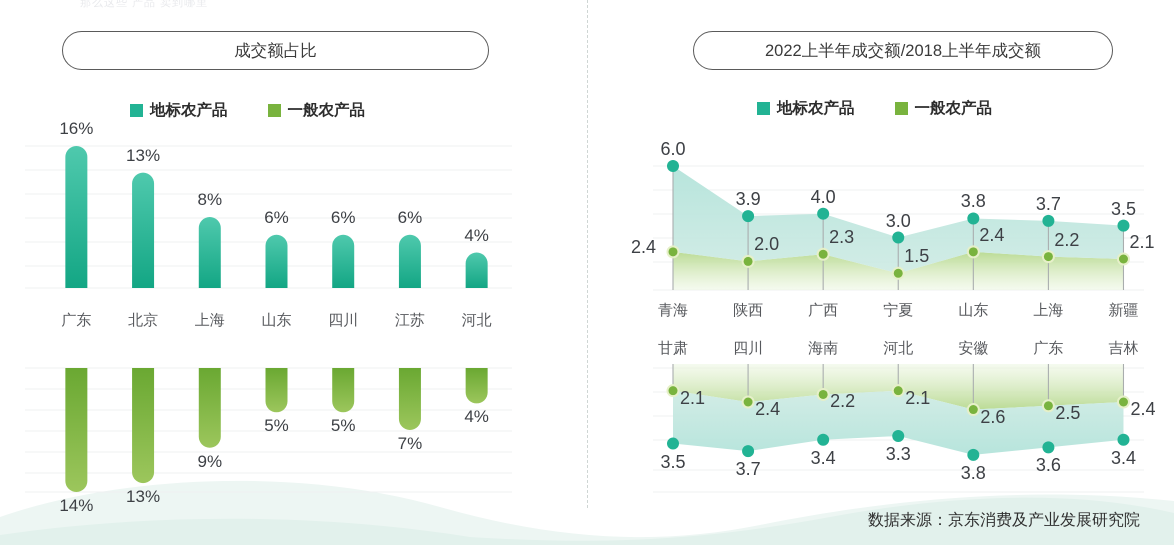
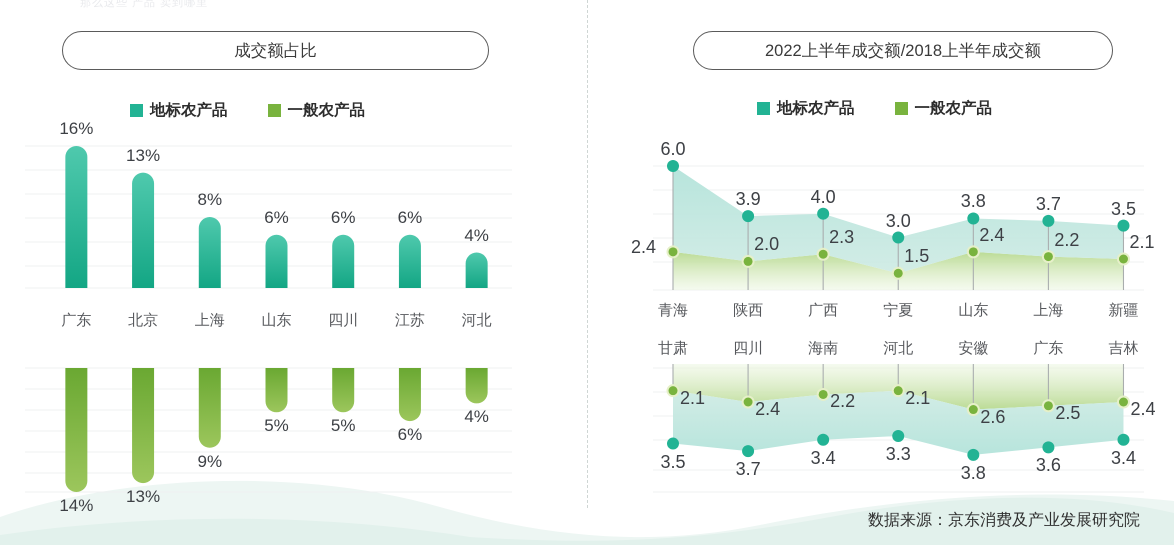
成交额占比/一般农产品/江苏: 7% -> 6%
